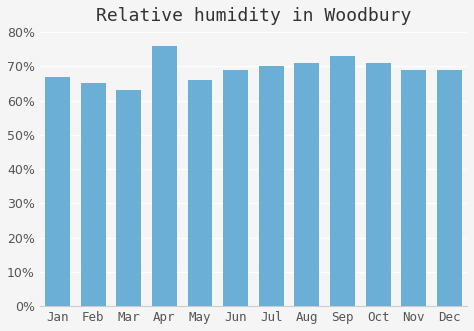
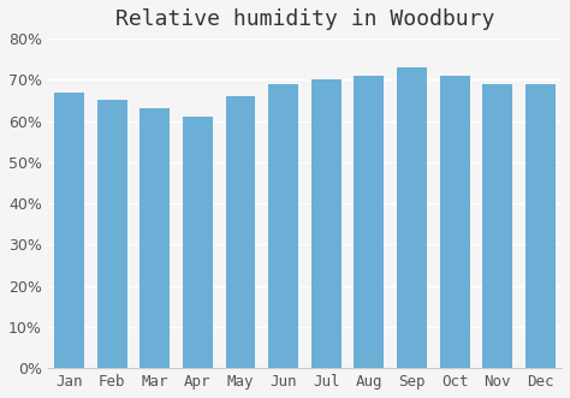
Apr: 76% -> 61%
